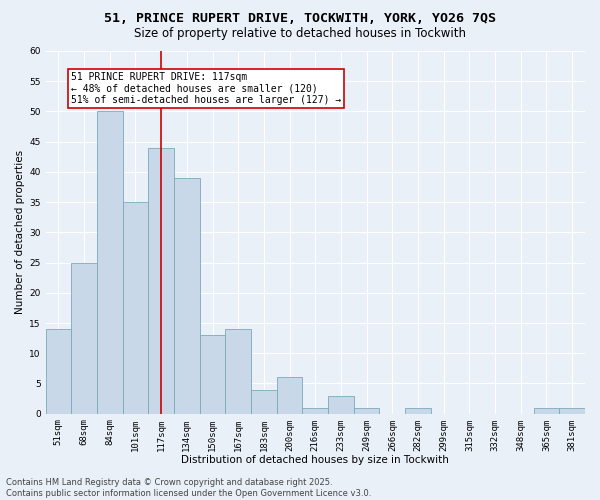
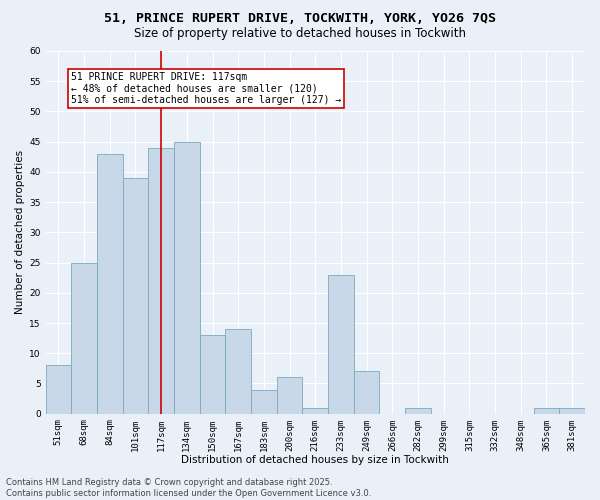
51sqm: 14 -> 8
84sqm: 50 -> 43
101sqm: 35 -> 39
134sqm: 39 -> 45
233sqm: 3 -> 23
249sqm: 1 -> 7
